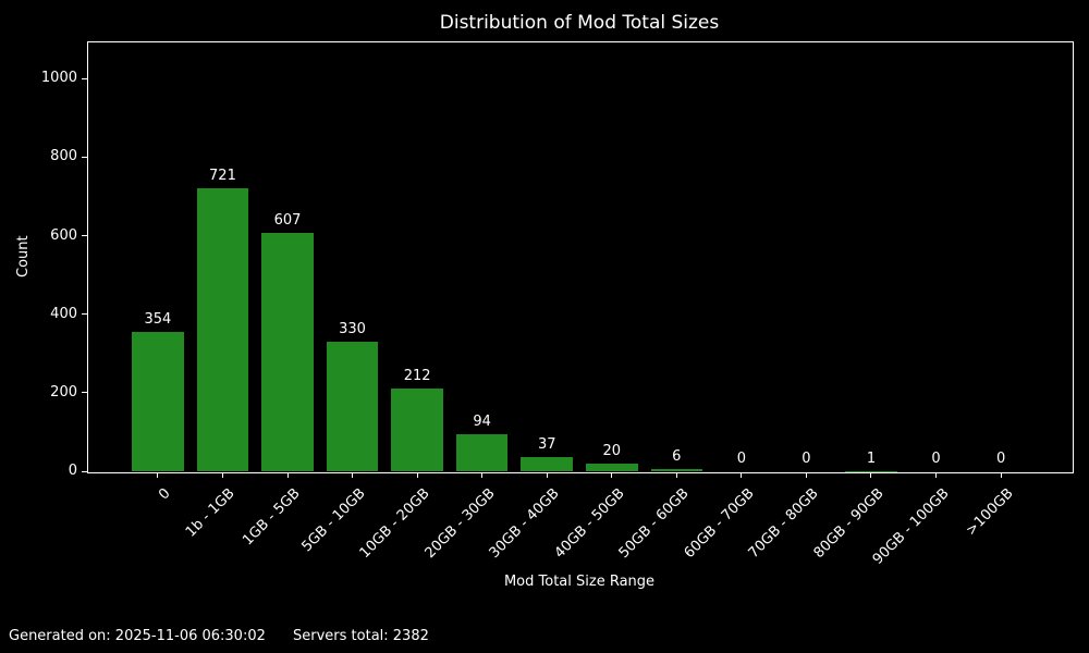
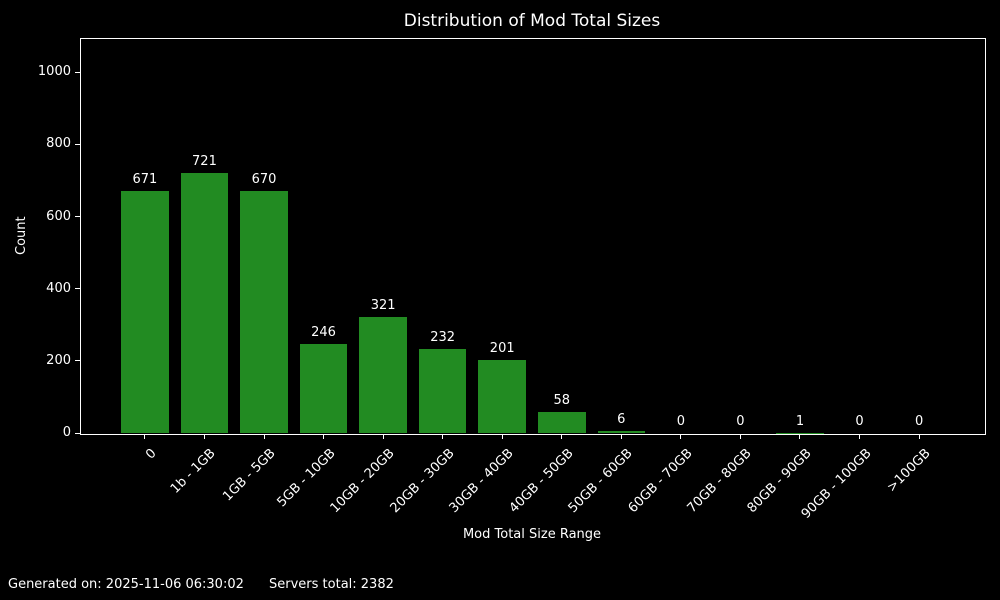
0: 354 -> 671
1GB - 5GB: 607 -> 670
5GB - 10GB: 330 -> 246
10GB - 20GB: 212 -> 321
20GB - 30GB: 94 -> 232
30GB - 40GB: 37 -> 201
40GB - 50GB: 20 -> 58
